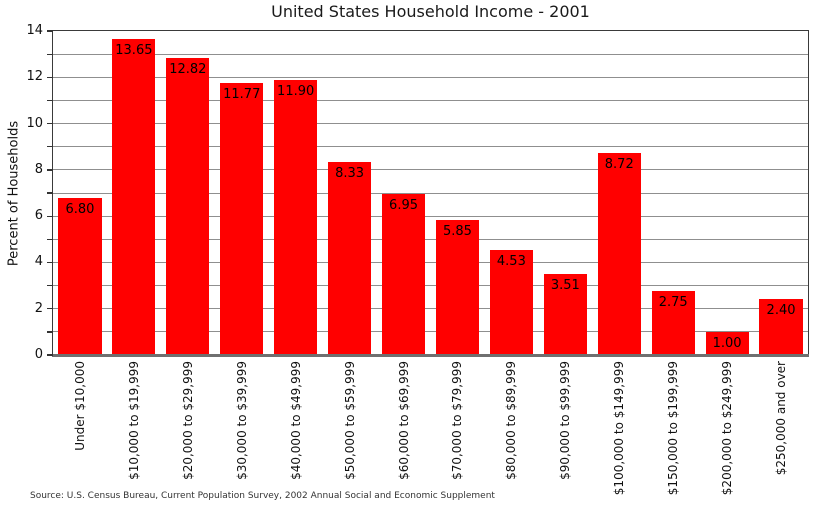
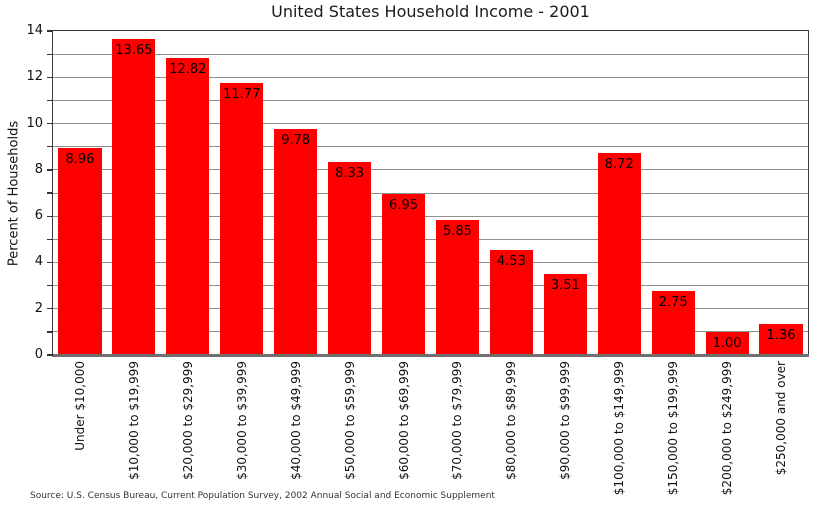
Under $10,000: 6.80 -> 8.96
$40,000 to $49,999: 11.90 -> 9.78
$250,000 and over: 2.40 -> 1.36
